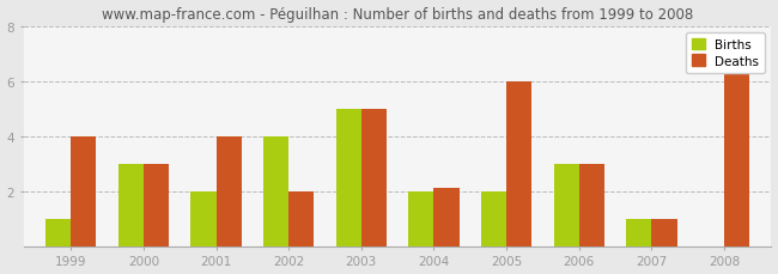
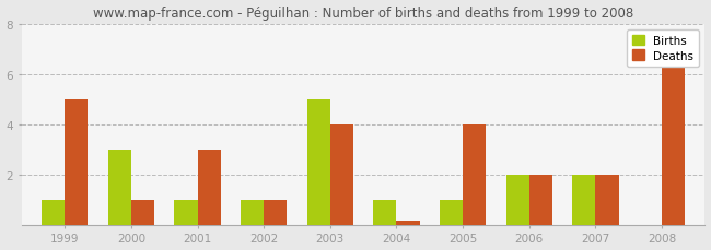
Deaths/1999: 4.00 -> 5.00
Deaths/2000: 3.00 -> 1.00
Births/2001: 2 -> 1
Deaths/2001: 4.00 -> 3.00
Births/2002: 4 -> 1
Deaths/2002: 2.00 -> 1.00
Deaths/2003: 5.00 -> 4.00
Births/2004: 2 -> 1
Deaths/2004: 2.10 -> 0.15
Births/2005: 2 -> 1
Deaths/2005: 6.00 -> 4.00
Births/2006: 3 -> 2
Deaths/2006: 3.00 -> 2.00
Births/2007: 1 -> 2
Deaths/2007: 1.00 -> 2.00
